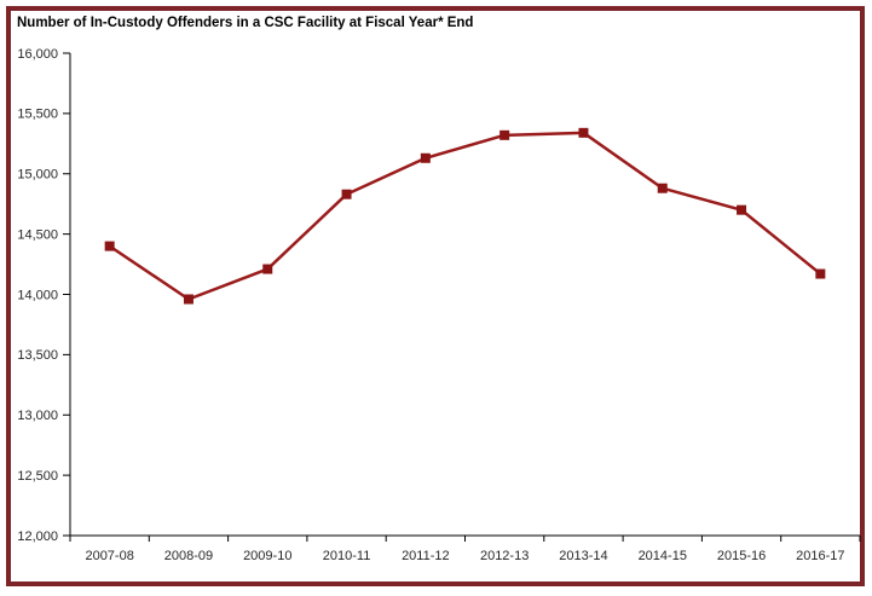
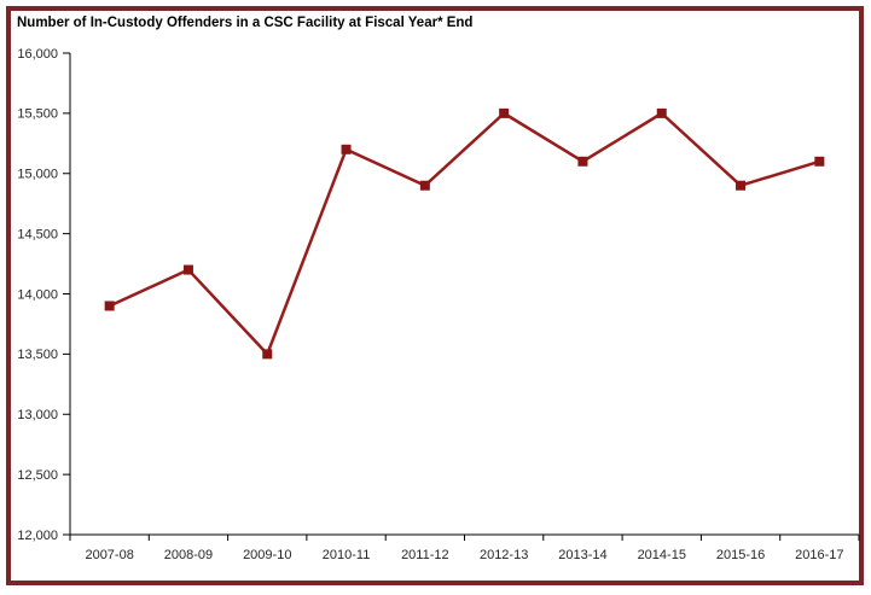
2007-08: 14400 -> 13900
2008-09: 14000 -> 14200
2009-10: 14200 -> 13500
2010-11: 14800 -> 15200
2011-12: 15100 -> 14900
2012-13: 15300 -> 15500
2013-14: 15300 -> 15100
2014-15: 14900 -> 15500
2015-16: 14700 -> 14900
2016-17: 14200 -> 15100
